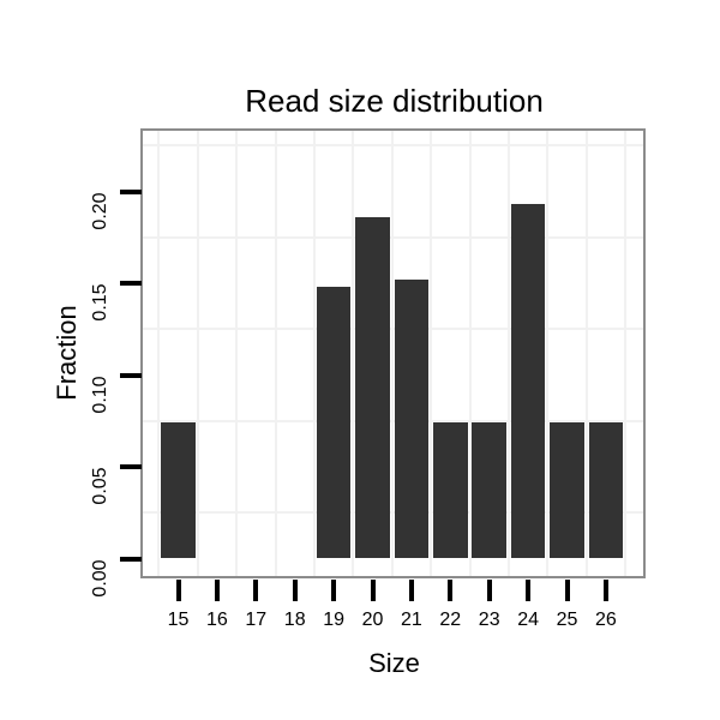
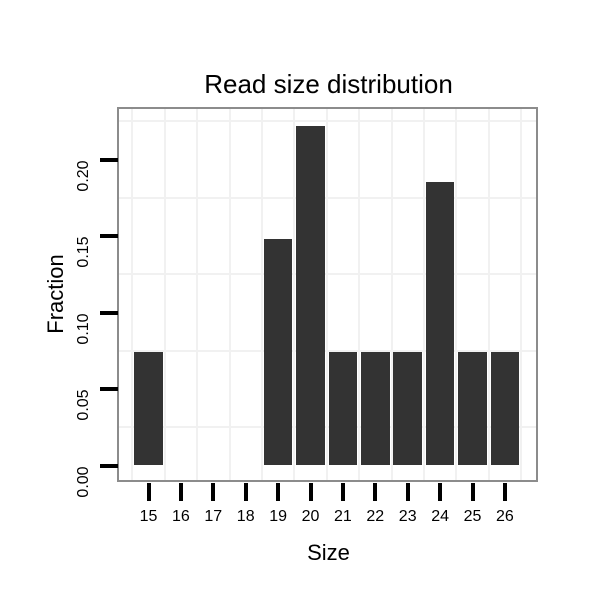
20: 0.186 -> 0.222
21: 0.152 -> 0.074
24: 0.193 -> 0.185
